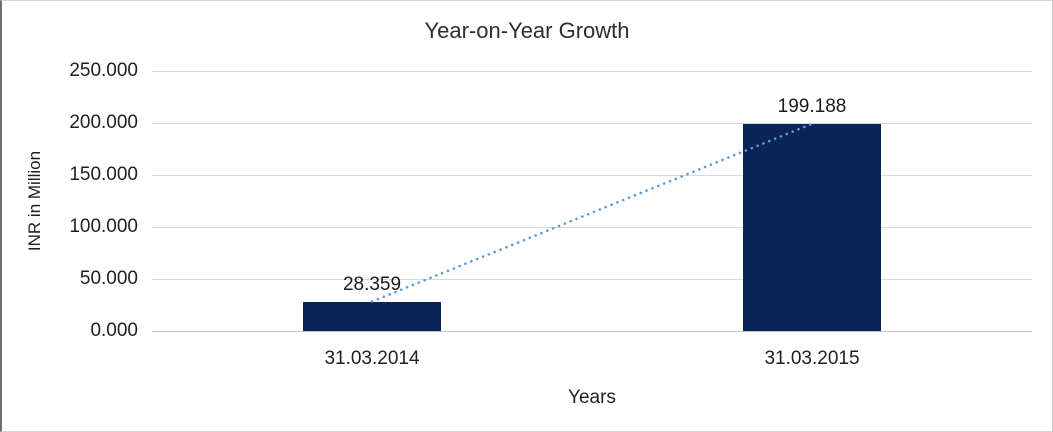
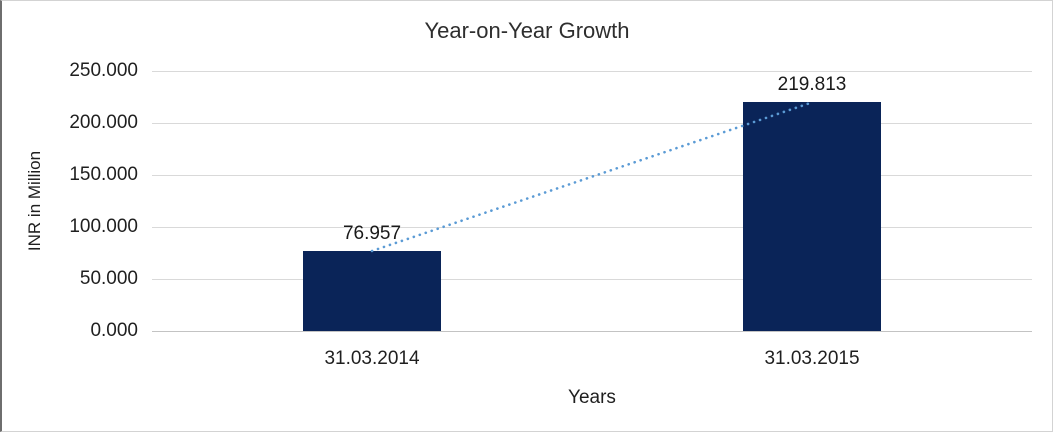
31.03.2014: 28.359 -> 76.957
31.03.2015: 199.188 -> 219.813
